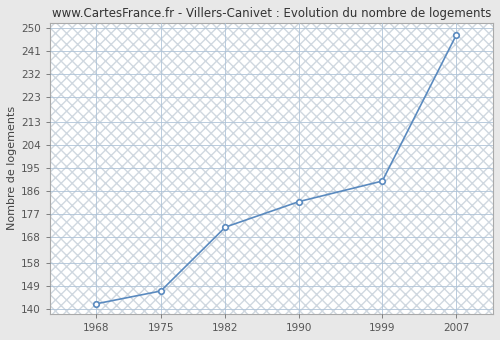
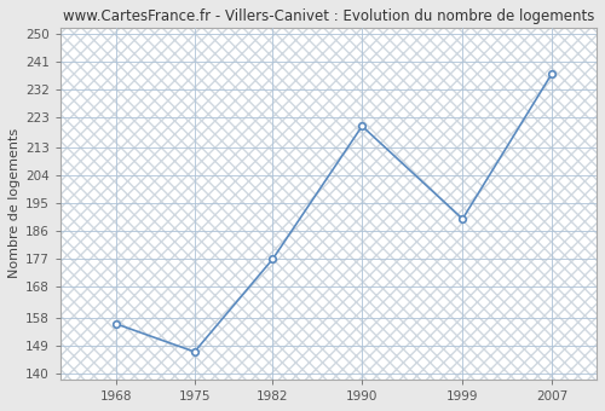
1968: 142 -> 156
1982: 172 -> 177
1990: 182 -> 220
2007: 247 -> 237
